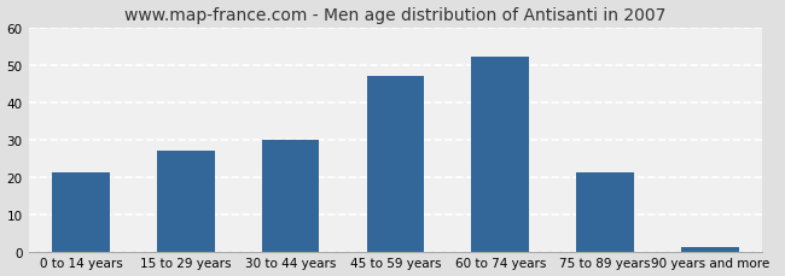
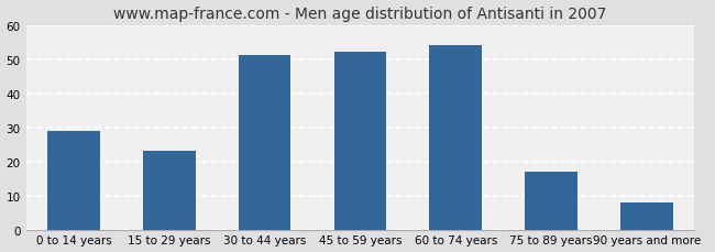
0 to 14 years: 21 -> 29
15 to 29 years: 27 -> 23
30 to 44 years: 30 -> 51
45 to 59 years: 47 -> 52
60 to 74 years: 52 -> 54
75 to 89 years: 21 -> 17
90 years and more: 1 -> 8
